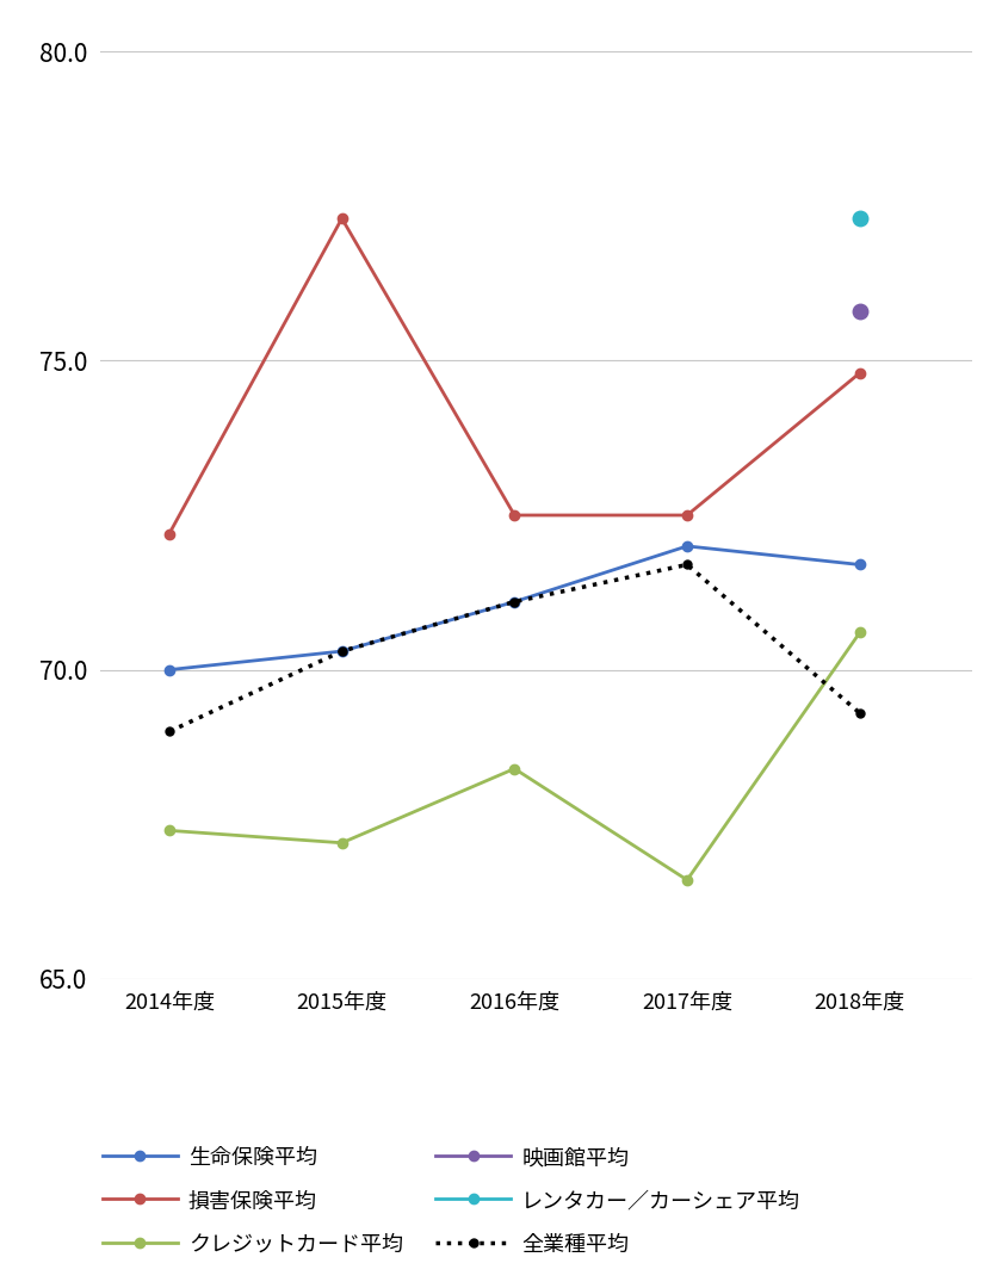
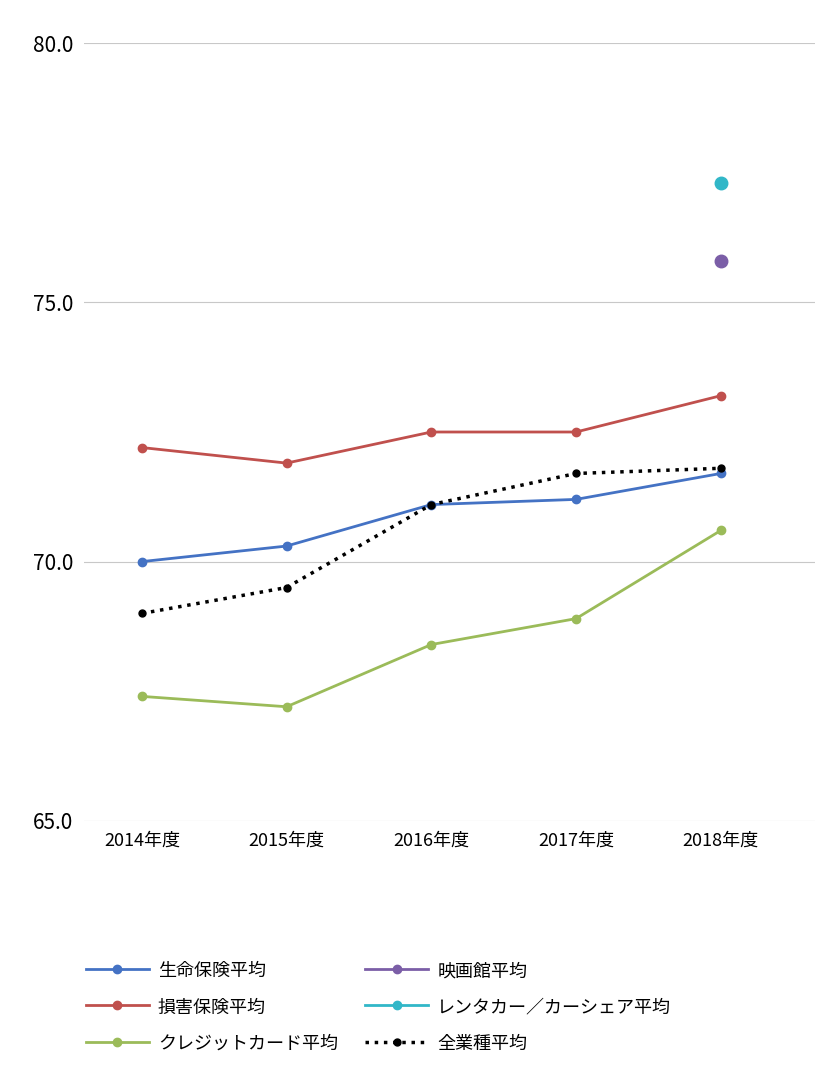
損害保険平均/2015年度: 77.3 -> 71.9
全業種平均/2015年度: 70.3 -> 69.5
生命保険平均/2017年度: 72.0 -> 71.2
クレジットカード平均/2017年度: 66.6 -> 68.9
損害保険平均/2018年度: 74.8 -> 73.2
全業種平均/2018年度: 69.3 -> 71.8
